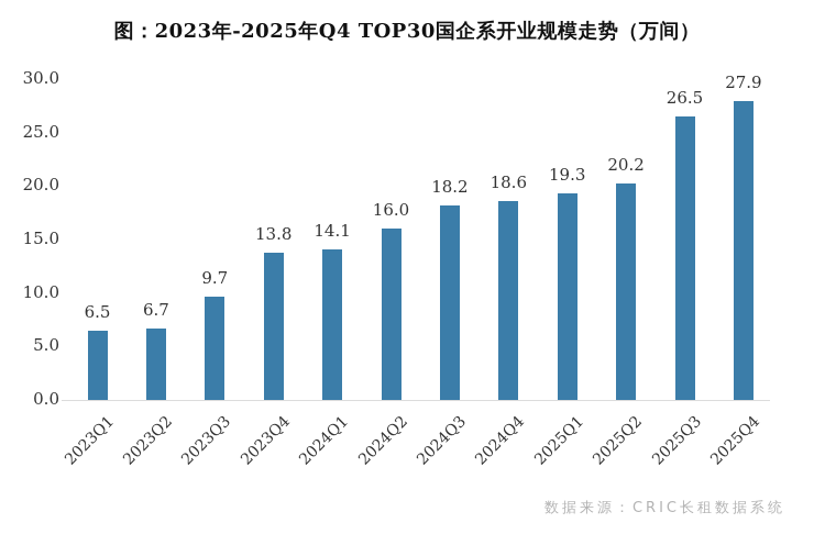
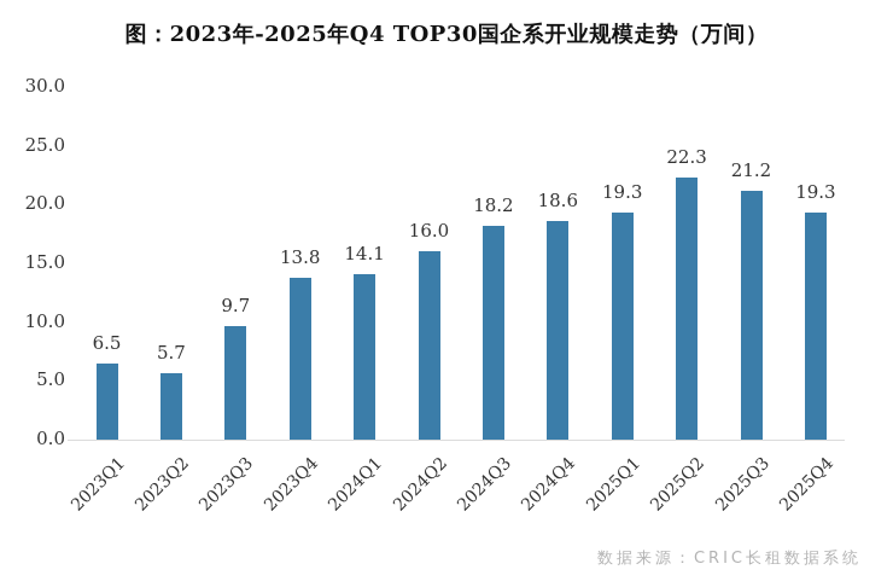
2023Q2: 6.7 -> 5.7
2025Q2: 20.2 -> 22.3
2025Q3: 26.5 -> 21.2
2025Q4: 27.9 -> 19.3
